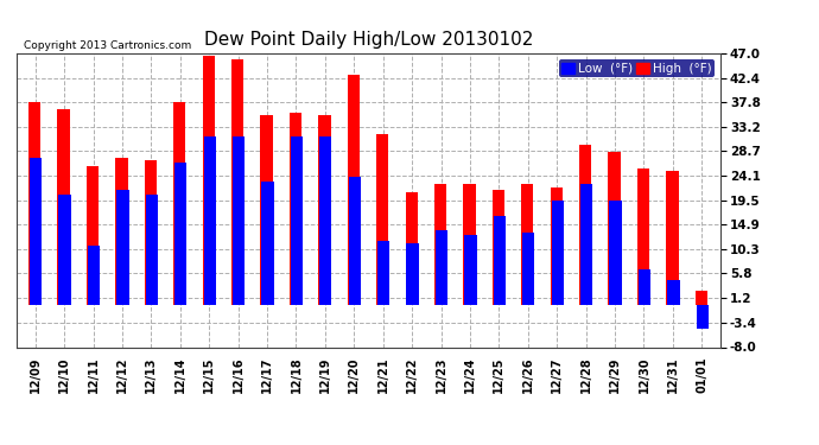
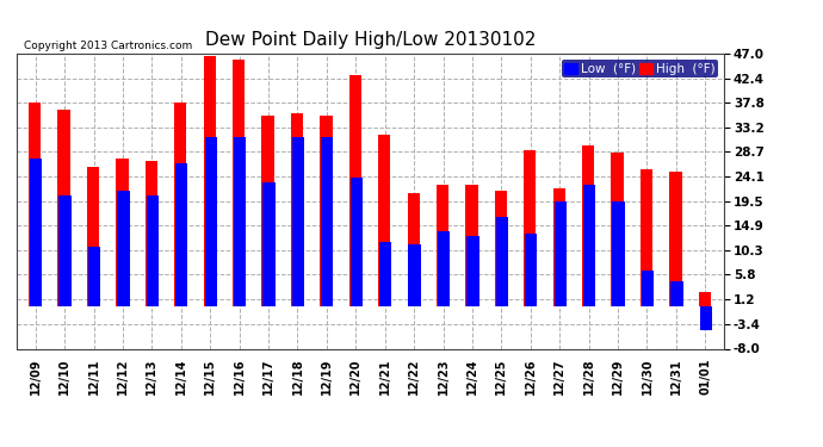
High (°F)/12/26: 22.5 -> 29.0
